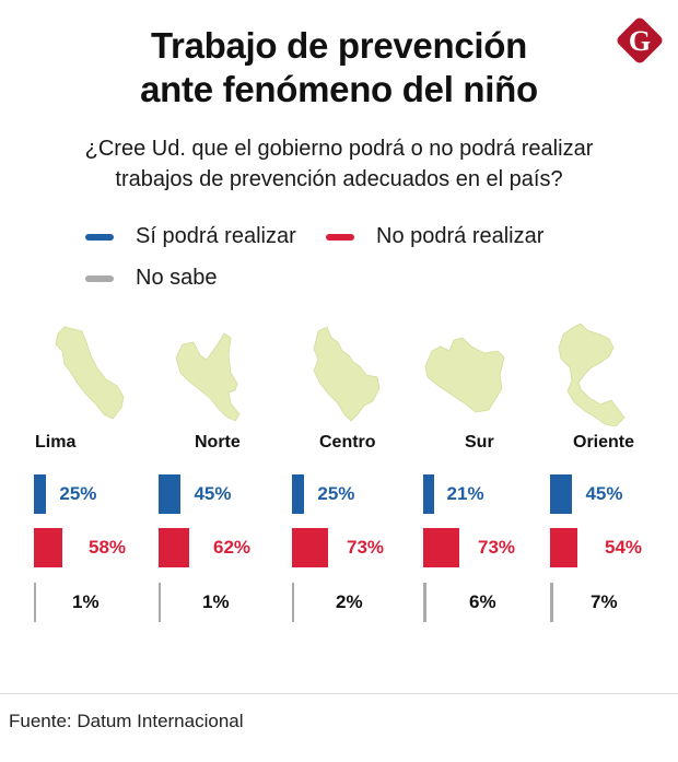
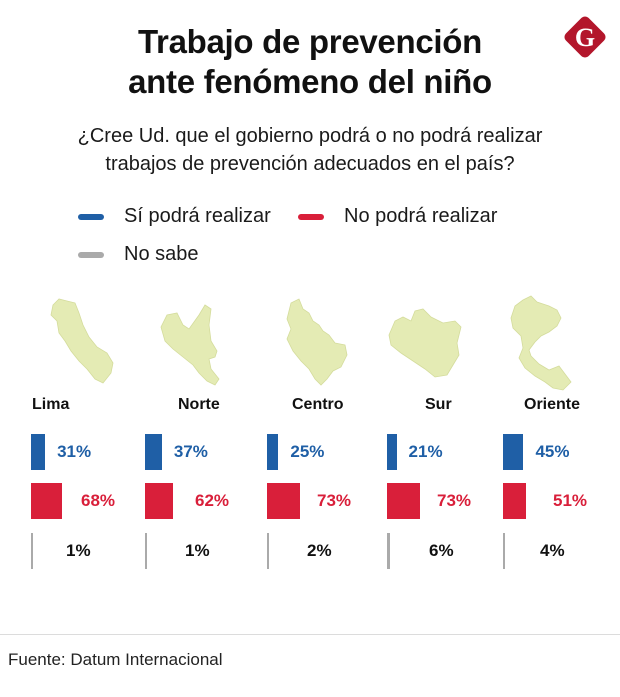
Sí podrá realizar/Lima: 25% -> 31%
No podrá realizar/Lima: 58% -> 68%
Sí podrá realizar/Norte: 45% -> 37%
No podrá realizar/Oriente: 54% -> 51%
No sabe/Oriente: 7% -> 4%
